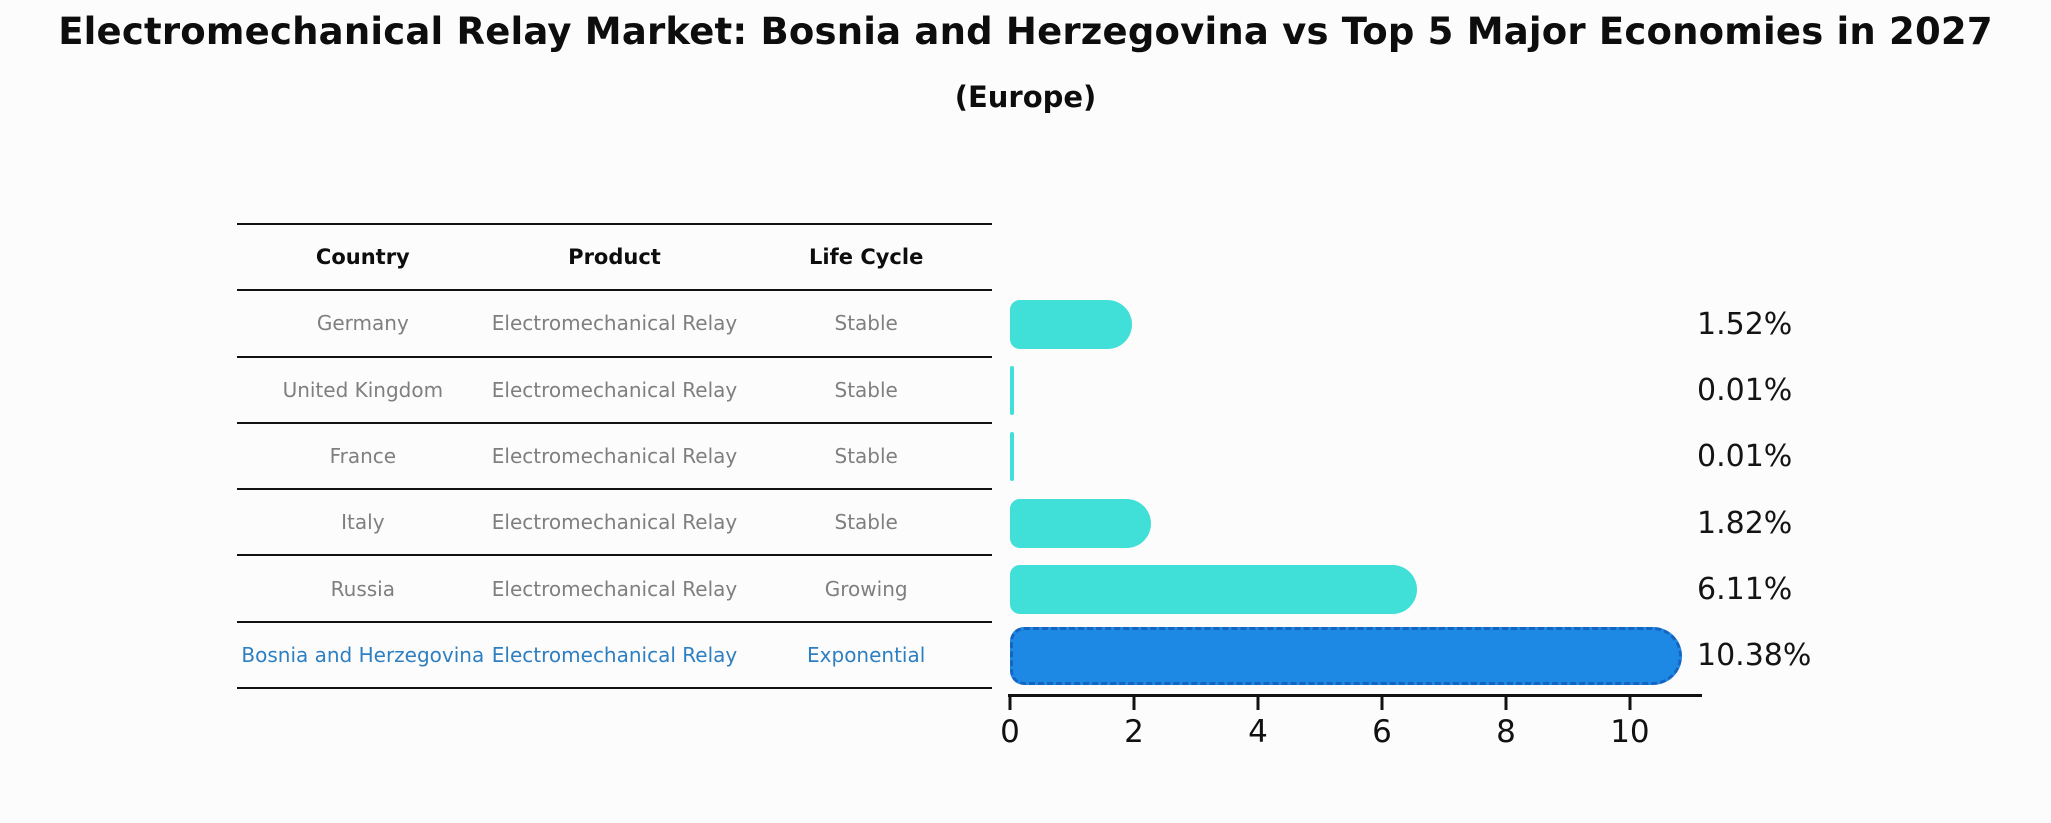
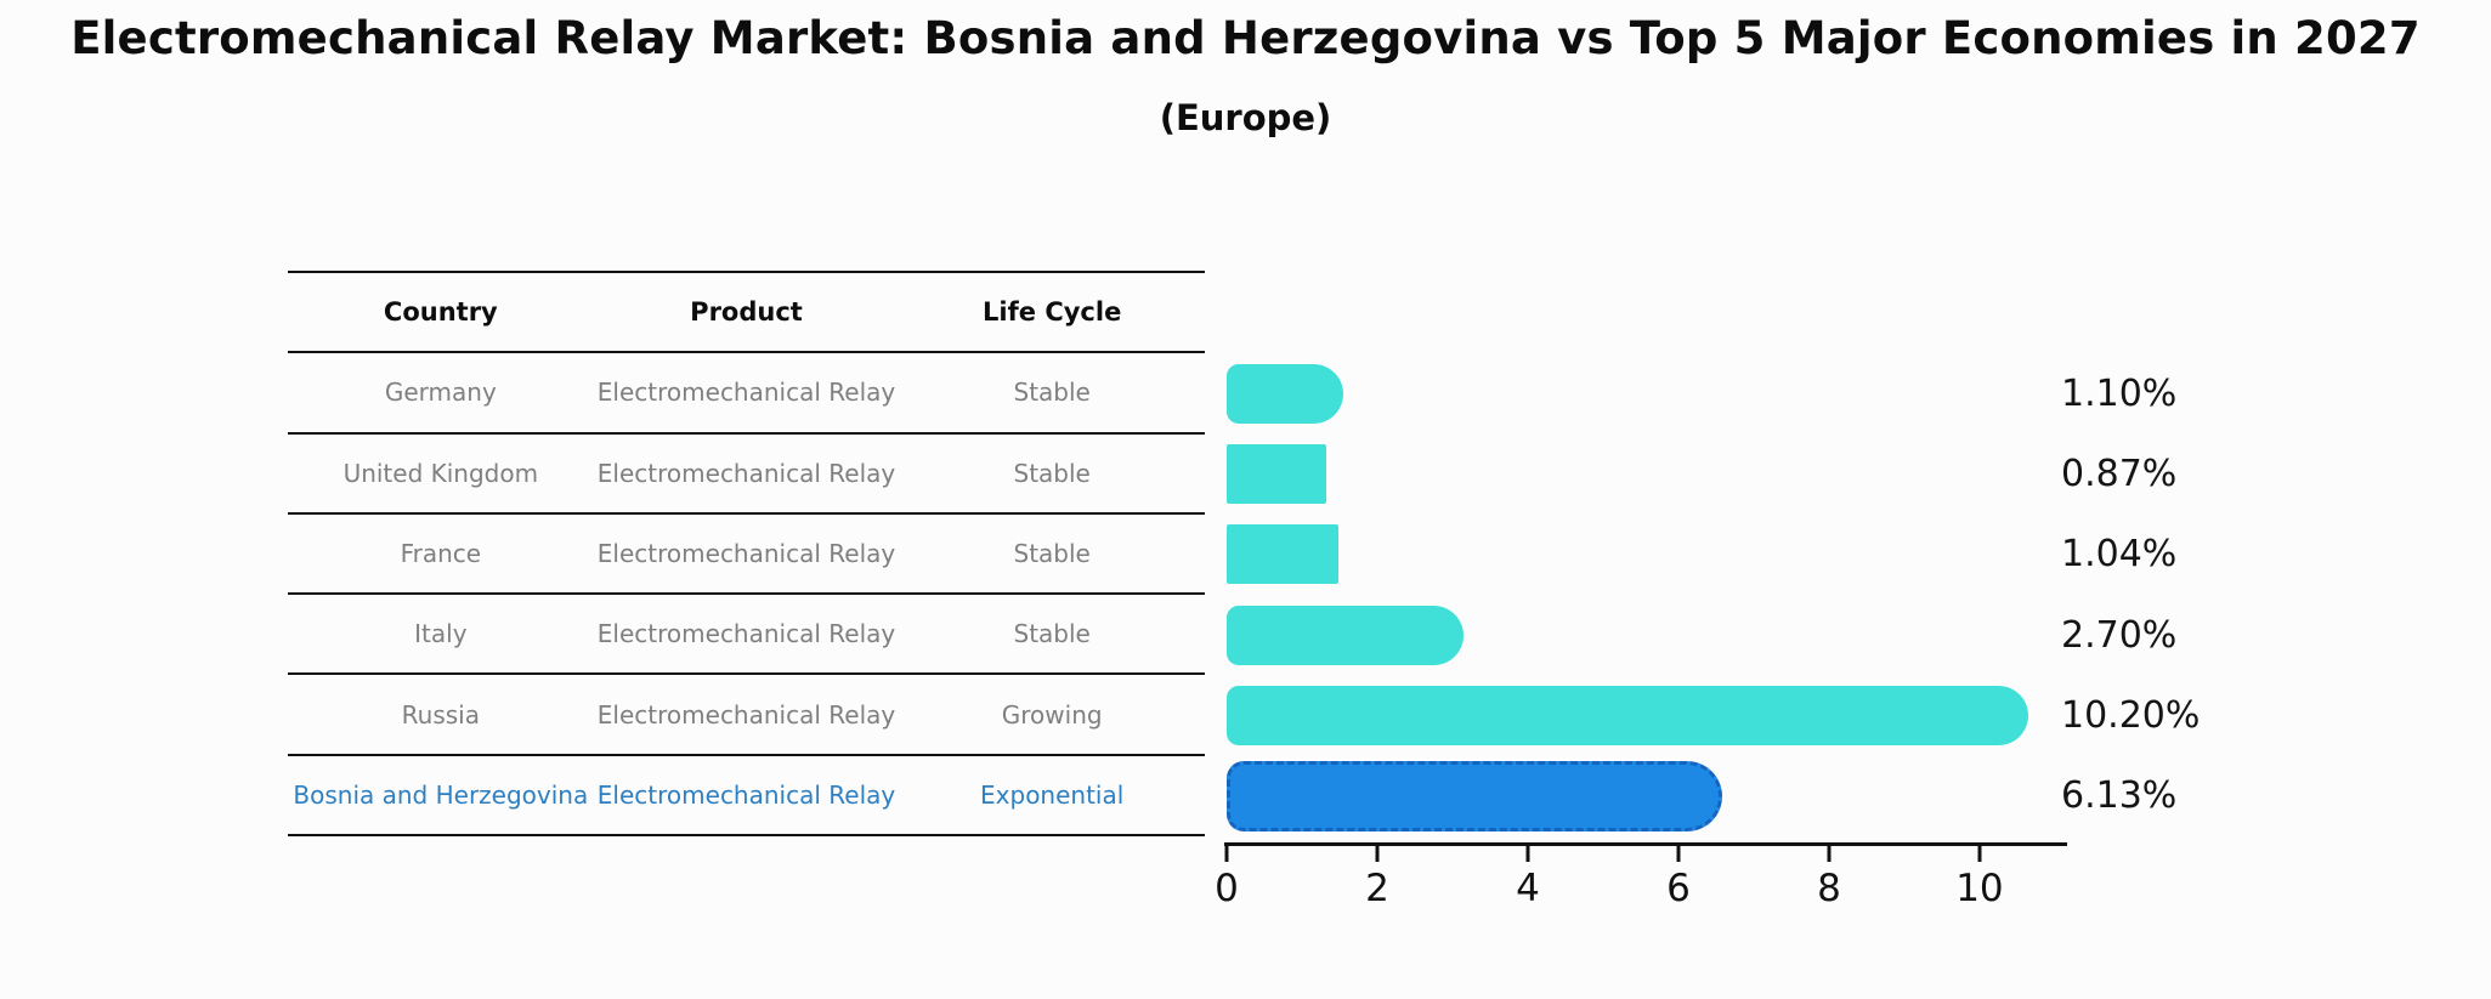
Germany: 1.52% -> 1.10%
United Kingdom: 0.01% -> 0.87%
France: 0.01% -> 1.04%
Italy: 1.82% -> 2.70%
Russia: 6.11% -> 10.20%
Bosnia and Herzegovina: 10.38% -> 6.13%
